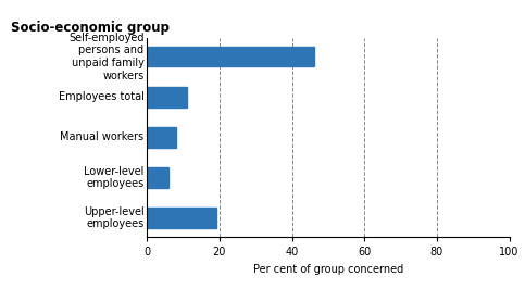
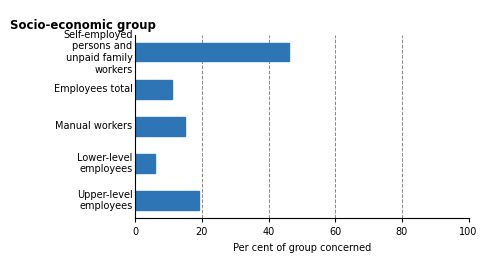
Manual workers: 8 -> 15
